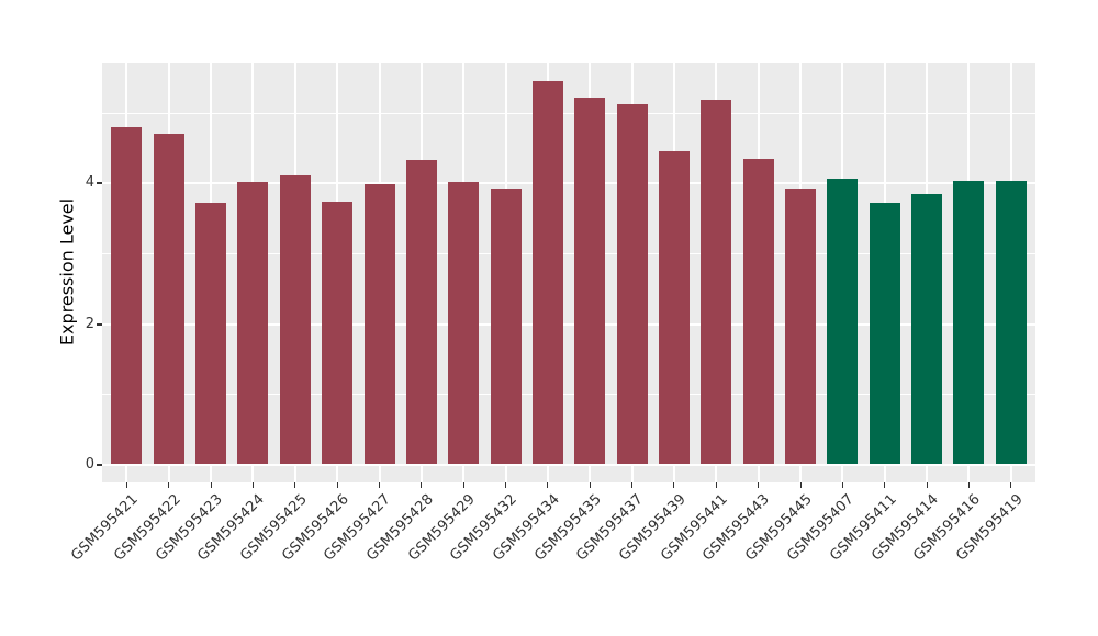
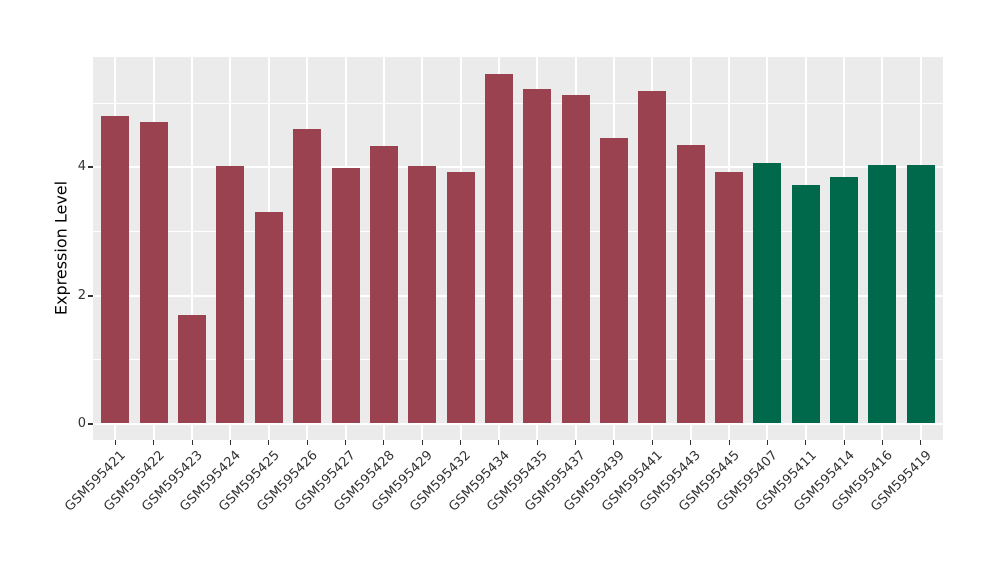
GSM595423: 3.7 -> 1.7
GSM595425: 4.1 -> 3.3
GSM595426: 3.7 -> 4.6
